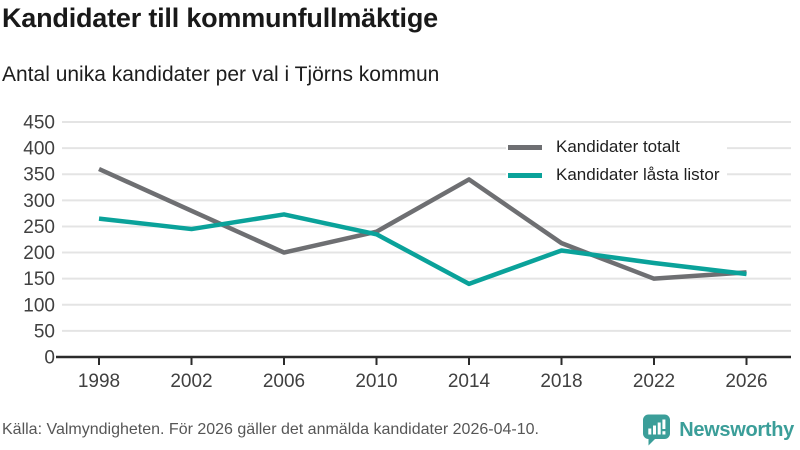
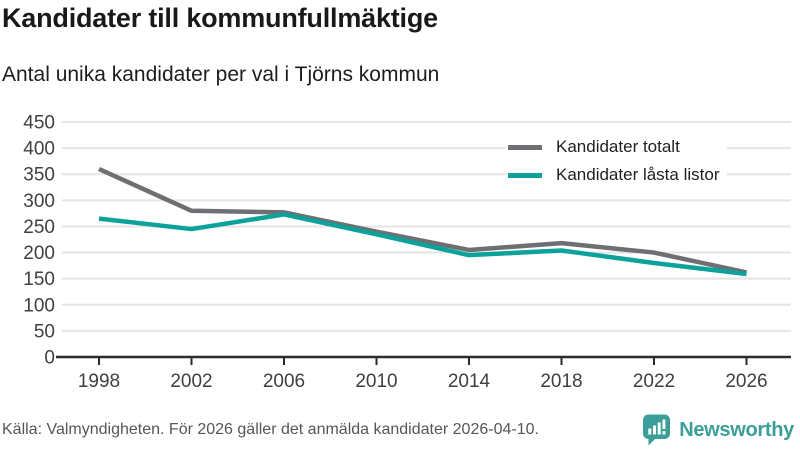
Kandidater totalt/2006: 200 -> 280
Kandidater totalt/2014: 340 -> 200
Kandidater låsta listor/2014: 140 -> 200
Kandidater totalt/2022: 150 -> 200
